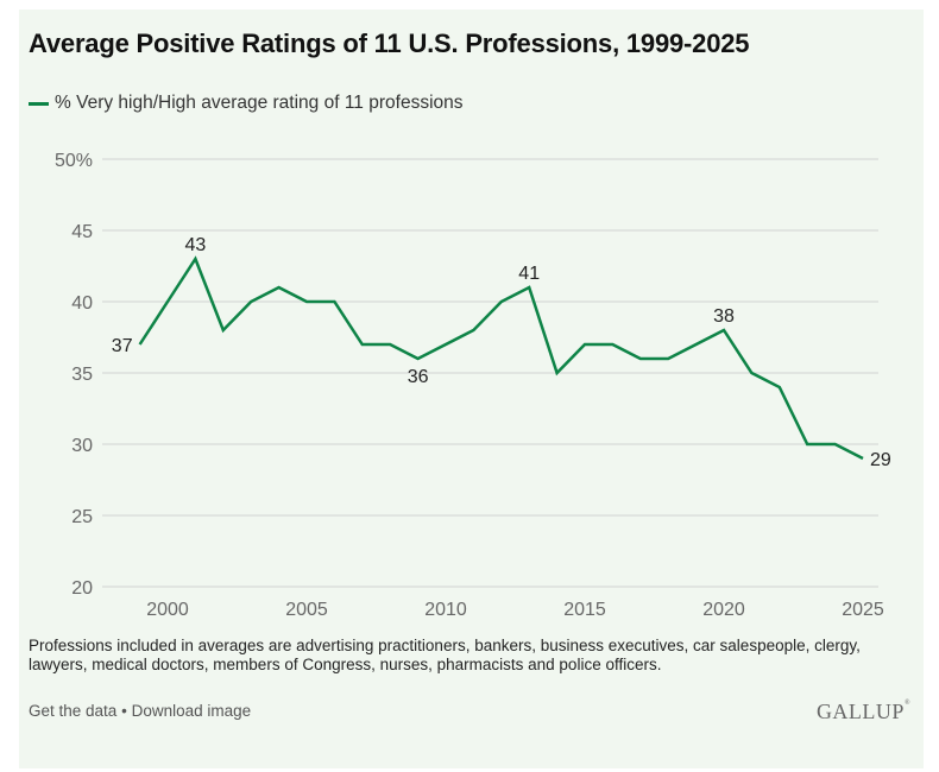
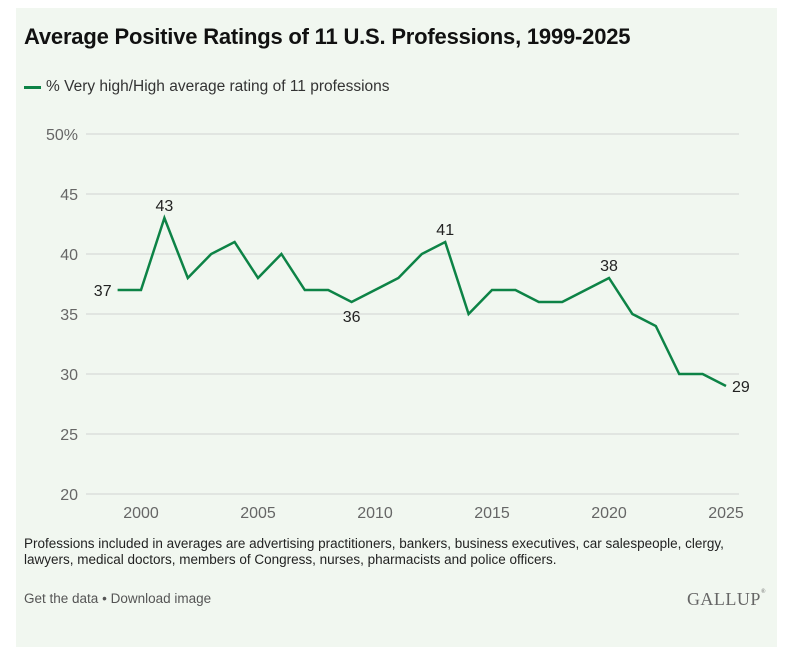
2000: 40% -> 37%
2005: 40% -> 38%
